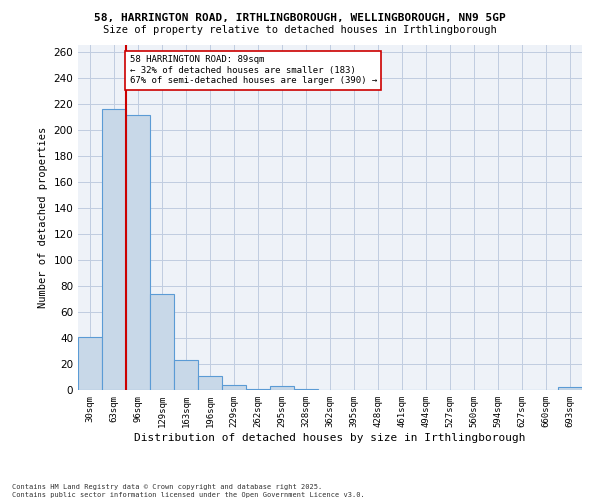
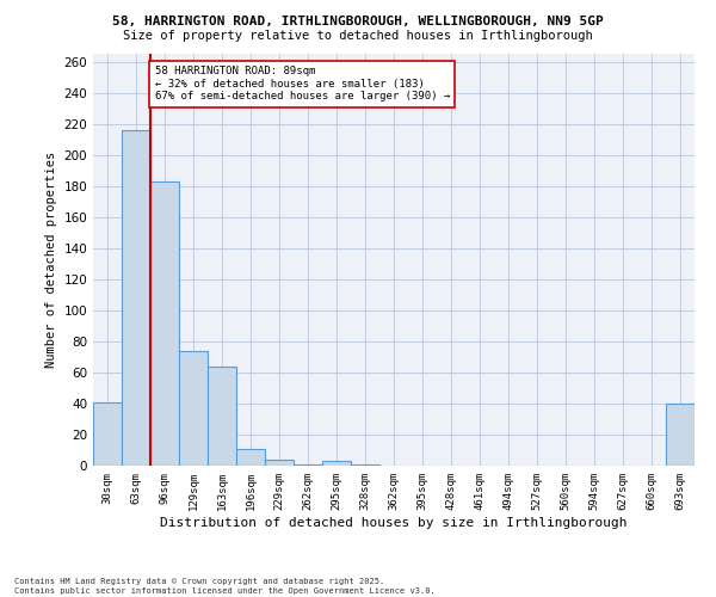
96sqm: 211 -> 183
163sqm: 23 -> 64
693sqm: 2 -> 40
